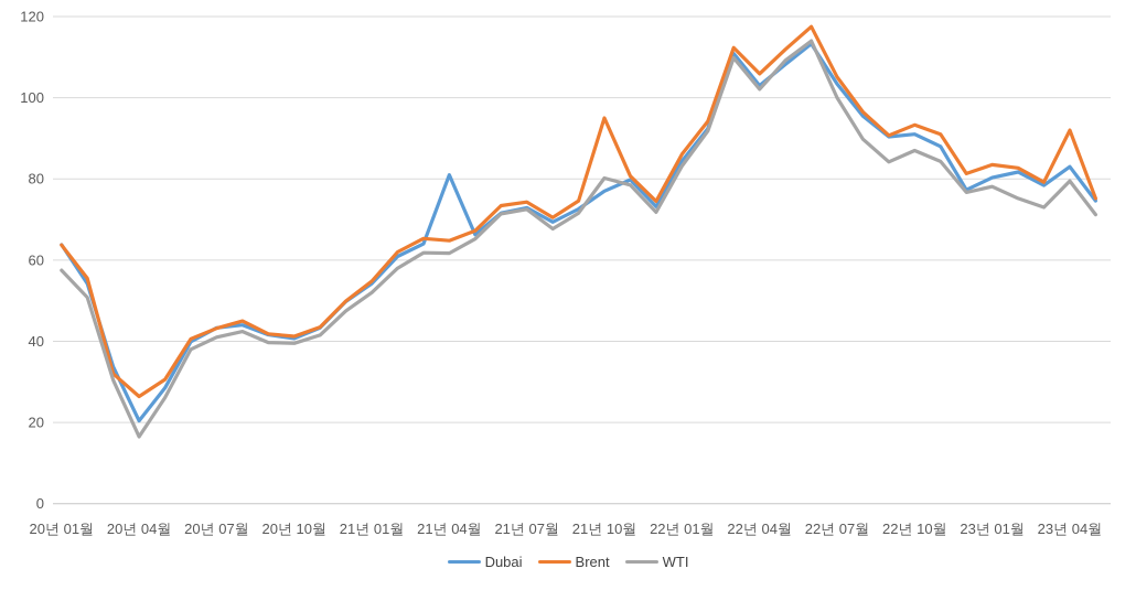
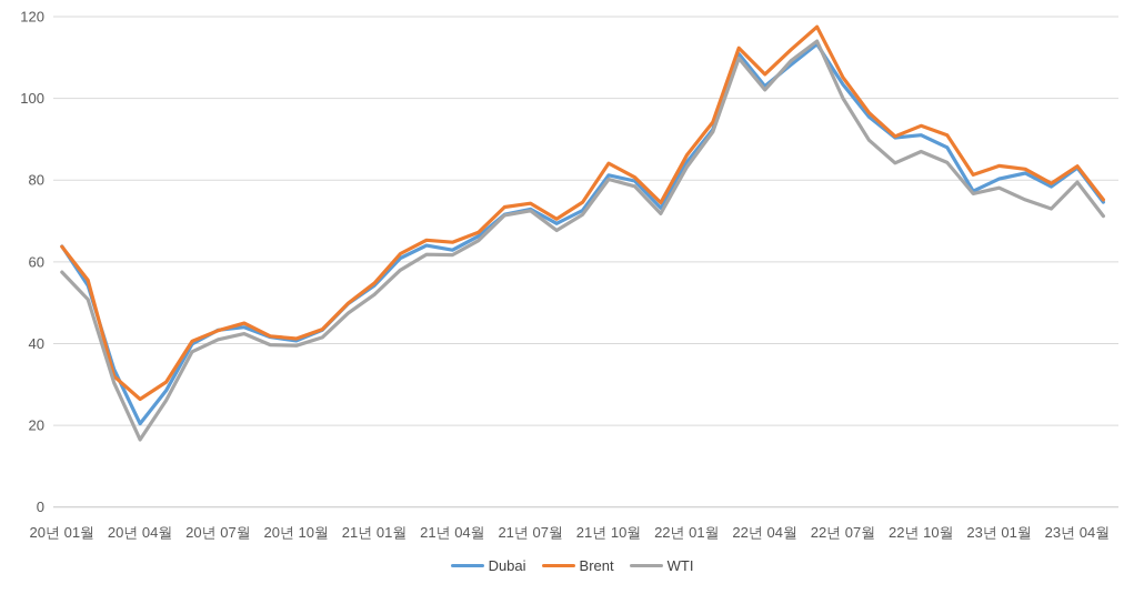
Dubai/21년 04월: 81 -> 63
Dubai/21년 10월: 77 -> 81
Brent/21년 10월: 95 -> 84
Brent/23년 04월: 92 -> 83
